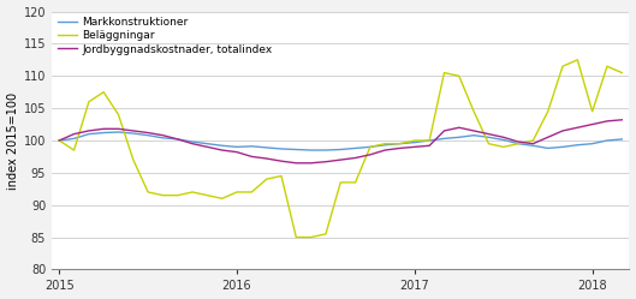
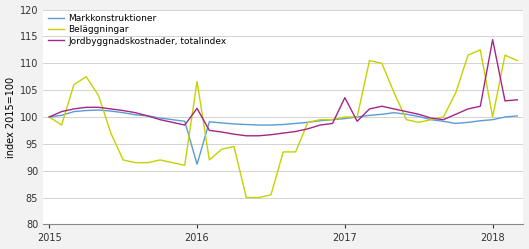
Markkonstruktioner/2016: 99.0 -> 91.2
Beläggningar/2016: 92.0 -> 106.6
Jordbyggnadskostnader, totalindex/2016: 98.2 -> 101.6
Jordbyggnadskostnader, totalindex/2017: 99.0 -> 103.6
Beläggningar/2018: 104.5 -> 100.0
Jordbyggnadskostnader, totalindex/2018: 102.5 -> 114.4
